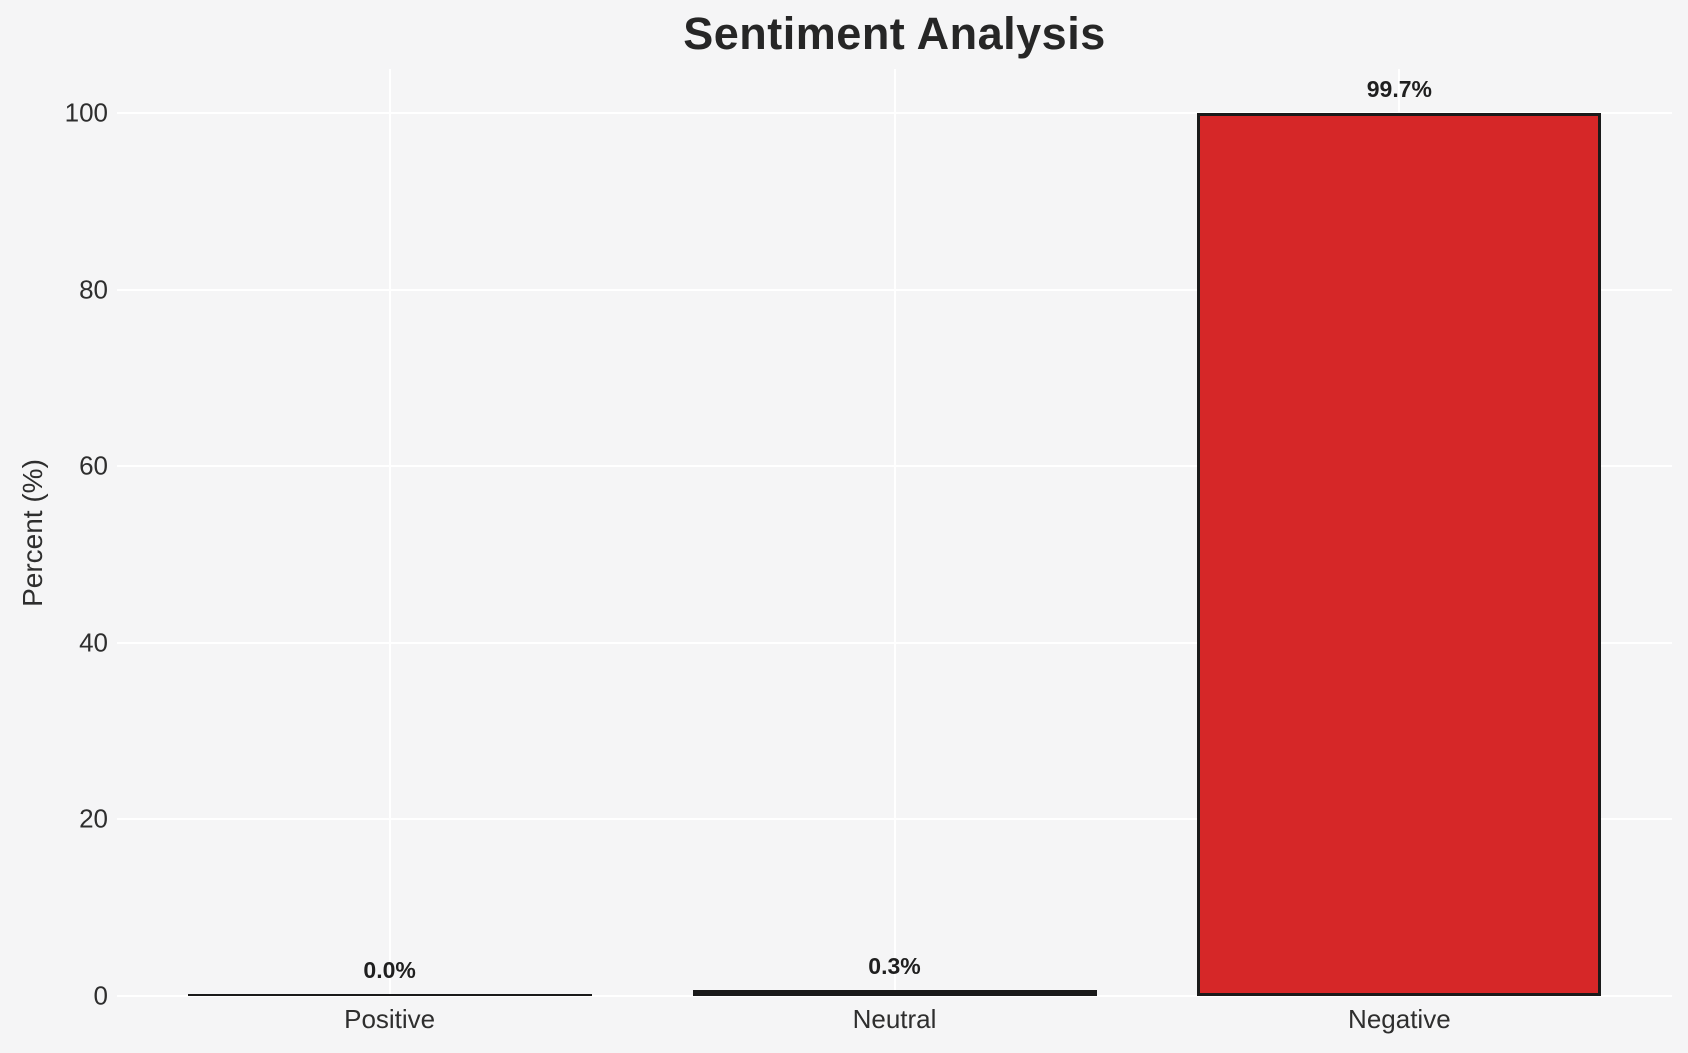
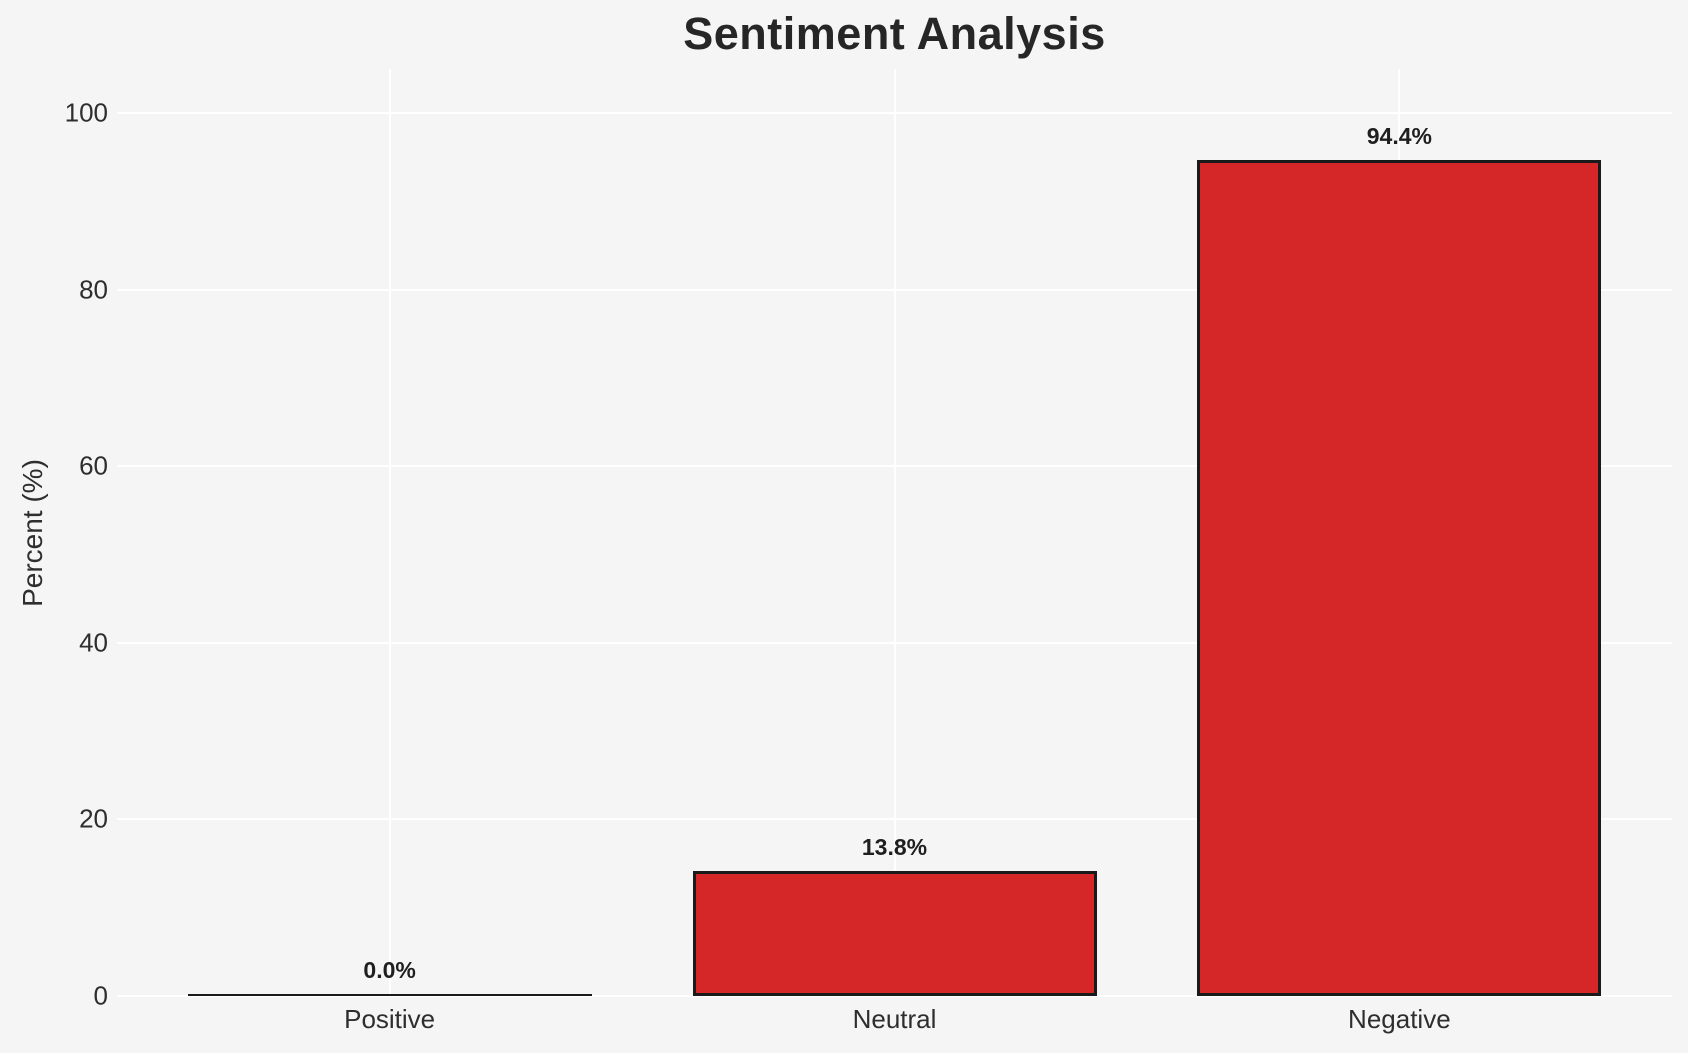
Neutral: 0.3% -> 13.8%
Negative: 99.7% -> 94.4%
